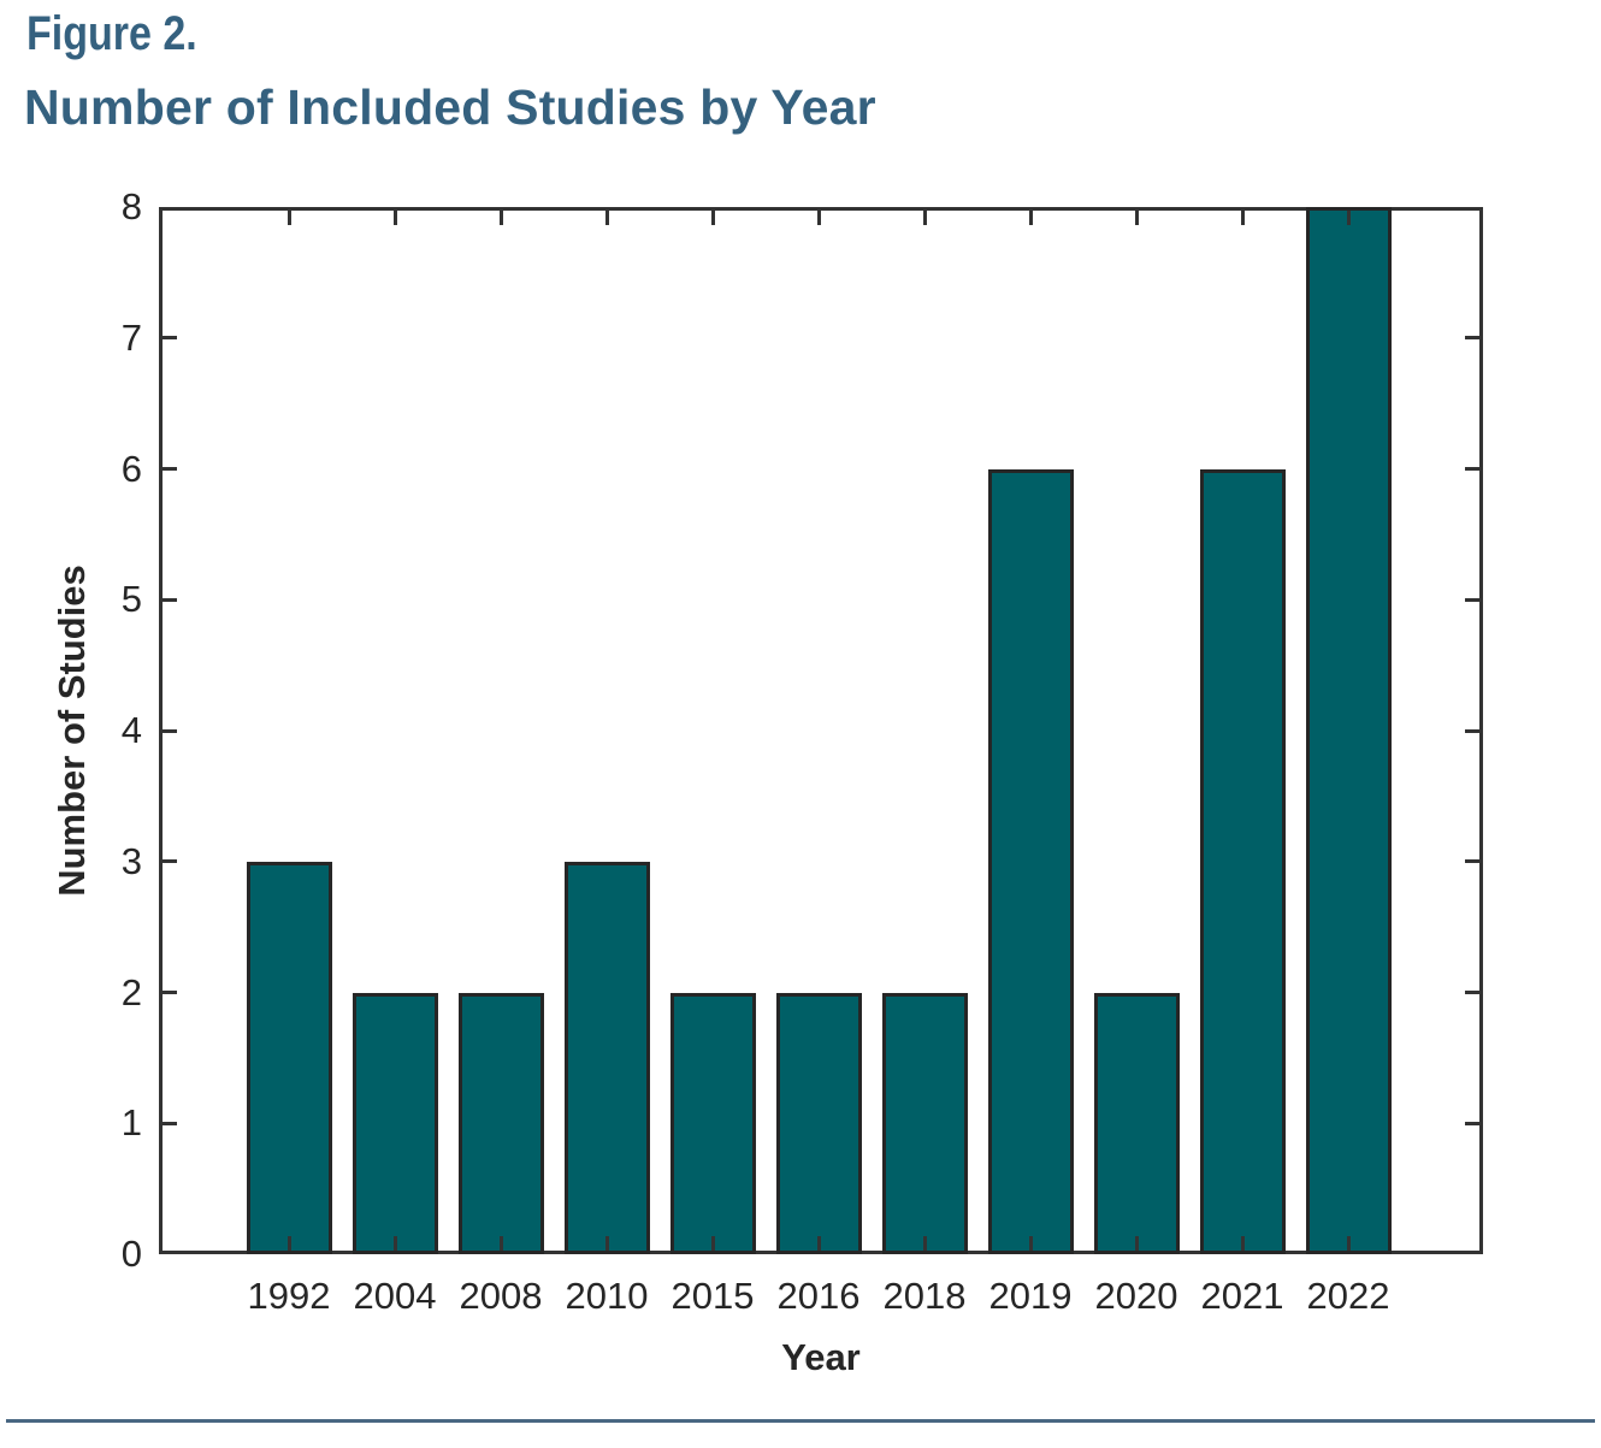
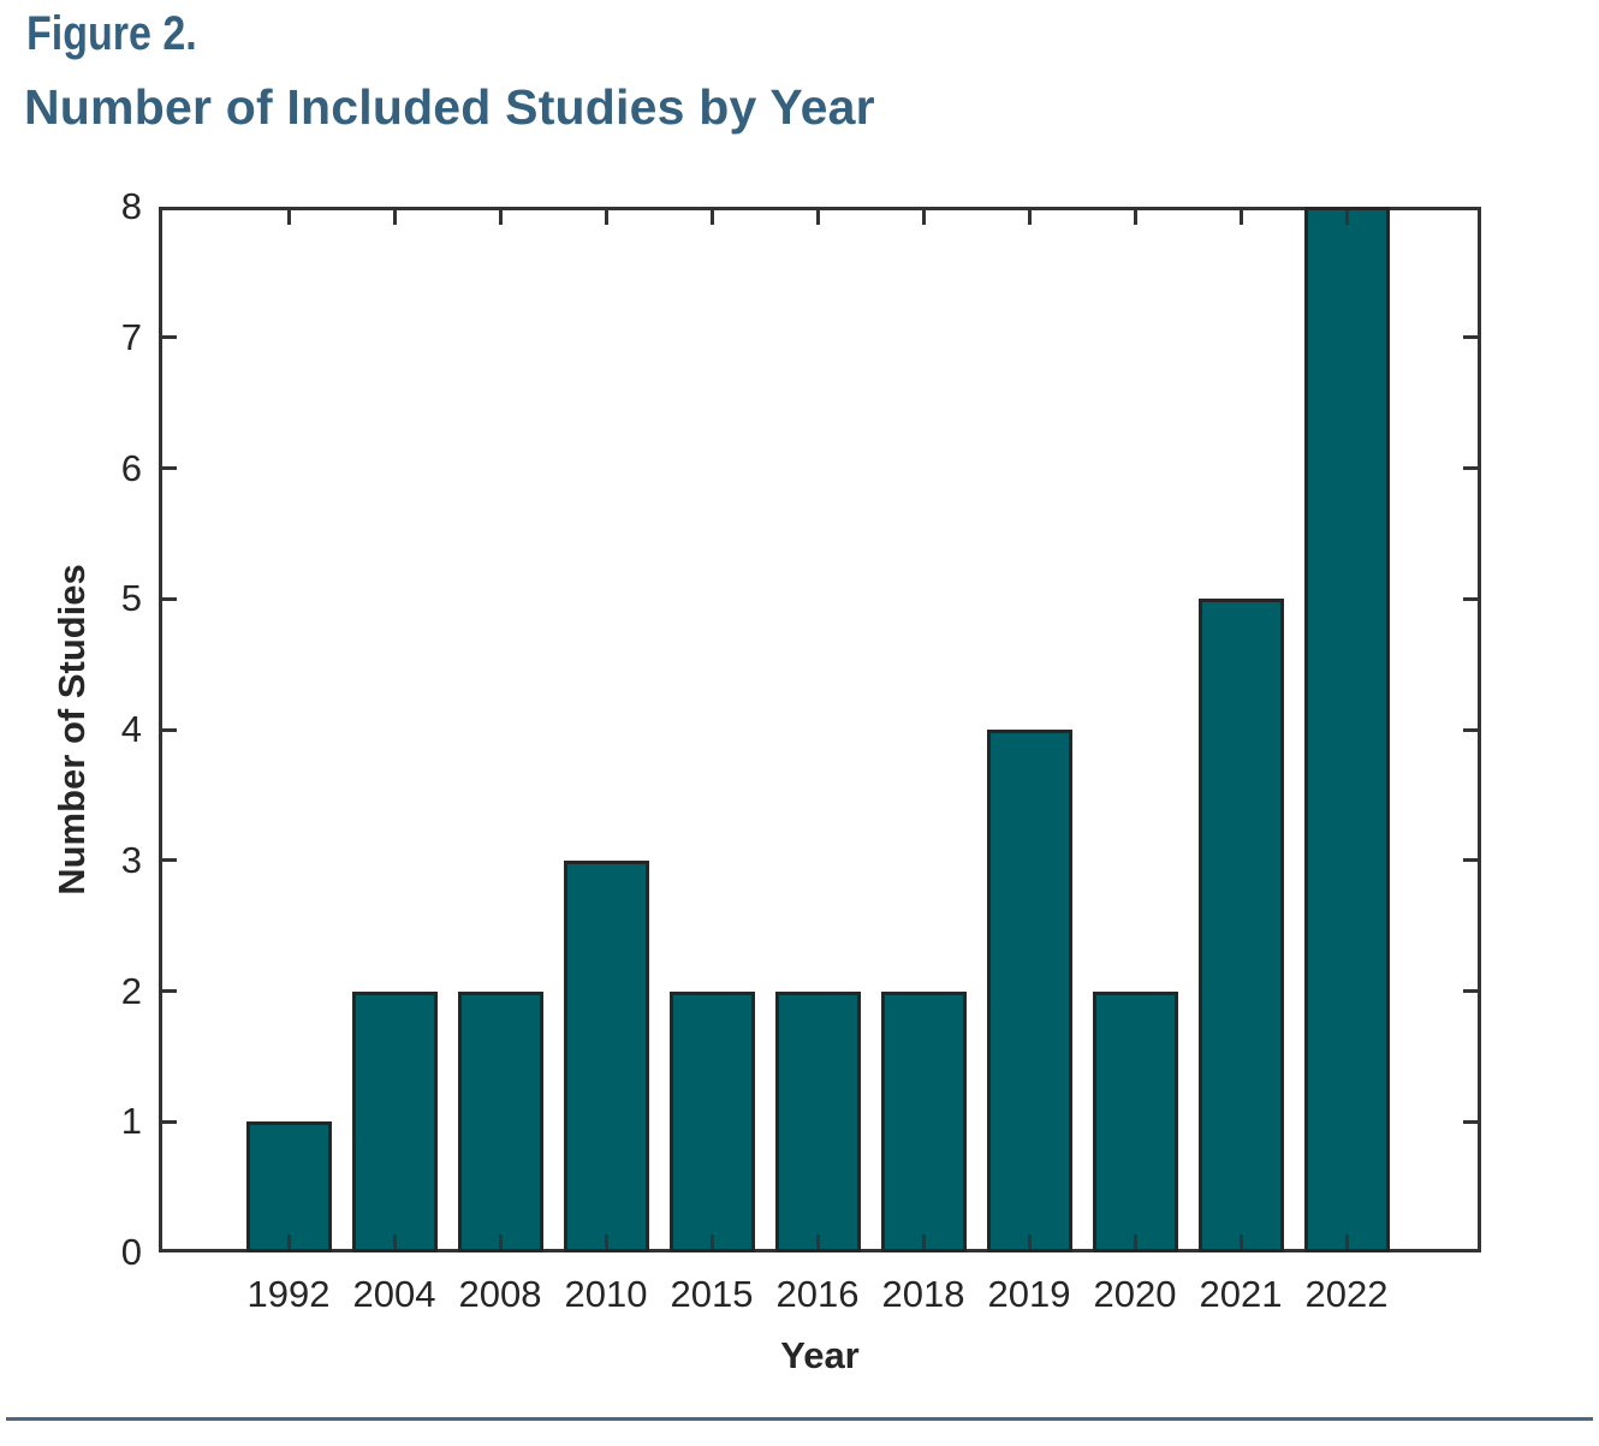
1992: 3 -> 1
2019: 6 -> 4
2021: 6 -> 5
